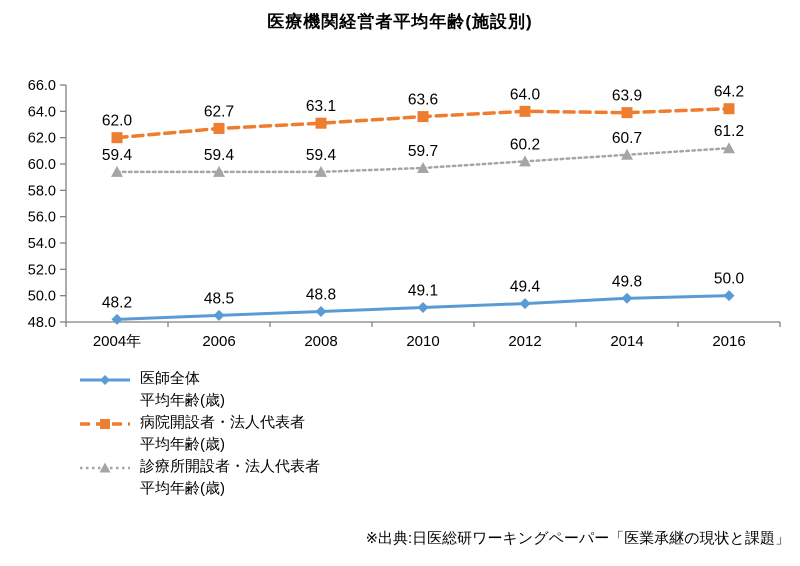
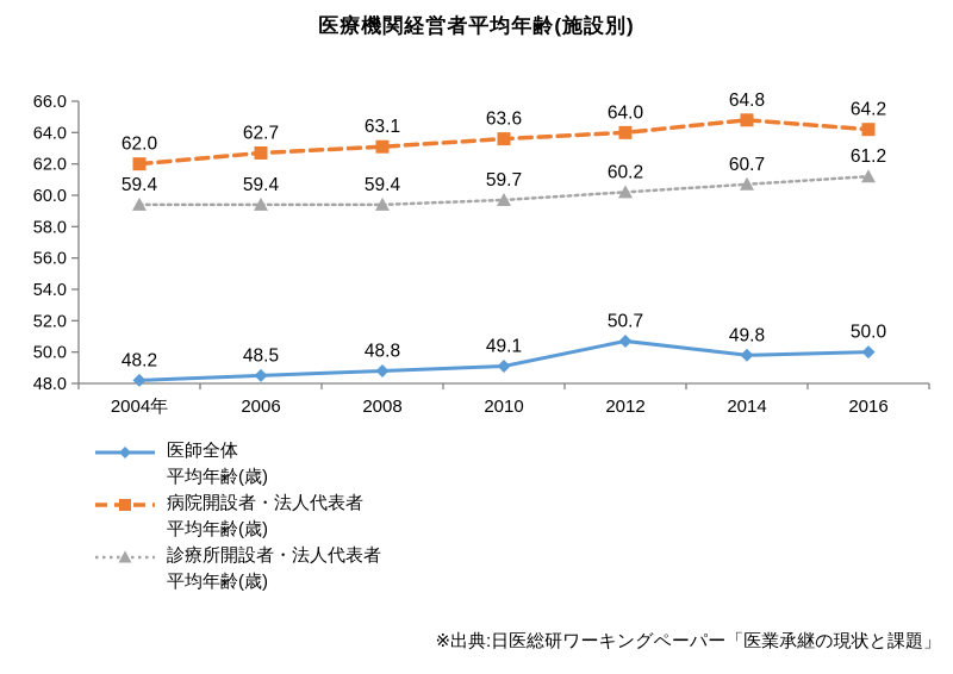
医師全体/2012: 49.4 -> 50.7
病院開設者・法人代表者/2014: 63.9 -> 64.8
